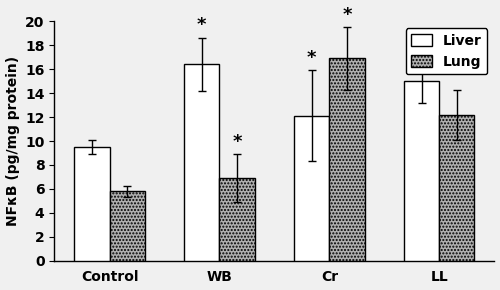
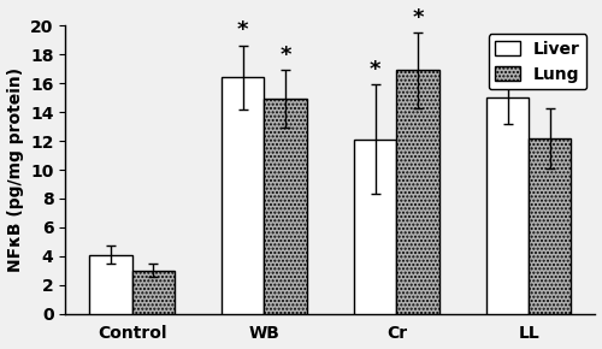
Liver/Control: 9.5 -> 4.1
Lung/Control: 5.8 -> 3.0
Lung/WB: 6.9 -> 14.9
